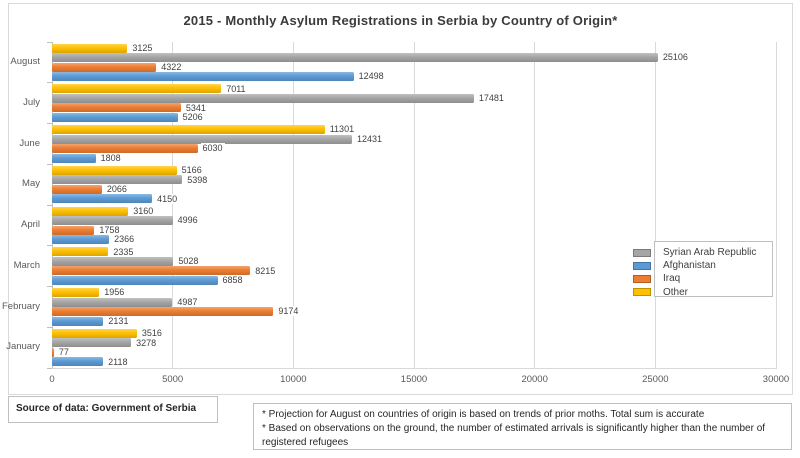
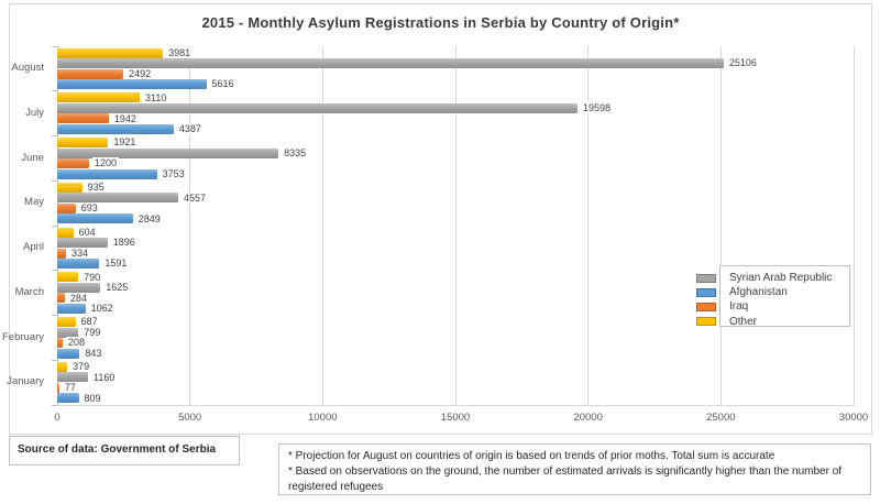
Other/August: 3125 -> 3981
Iraq/August: 4322 -> 2492
Afghanistan/August: 12498 -> 5616
Other/July: 7011 -> 3110
Syrian Arab Republic/July: 17481 -> 19598
Iraq/July: 5341 -> 1942
Afghanistan/July: 5206 -> 4387
Other/June: 11301 -> 1921
Syrian Arab Republic/June: 12431 -> 8335
Iraq/June: 6030 -> 1200
Afghanistan/June: 1808 -> 3753
Other/May: 5166 -> 935
Syrian Arab Republic/May: 5398 -> 4557
Iraq/May: 2066 -> 693
Afghanistan/May: 4150 -> 2849
Other/April: 3160 -> 604
Syrian Arab Republic/April: 4996 -> 1896
Iraq/April: 1758 -> 334
Afghanistan/April: 2366 -> 1591
Other/March: 2335 -> 790
Syrian Arab Republic/March: 5028 -> 1625
Iraq/March: 8215 -> 284
Afghanistan/March: 6858 -> 1062
Other/February: 1956 -> 687
Syrian Arab Republic/February: 4987 -> 799
Iraq/February: 9174 -> 208
Afghanistan/February: 2131 -> 843
Other/January: 3516 -> 379
Syrian Arab Republic/January: 3278 -> 1160
Afghanistan/January: 2118 -> 809
